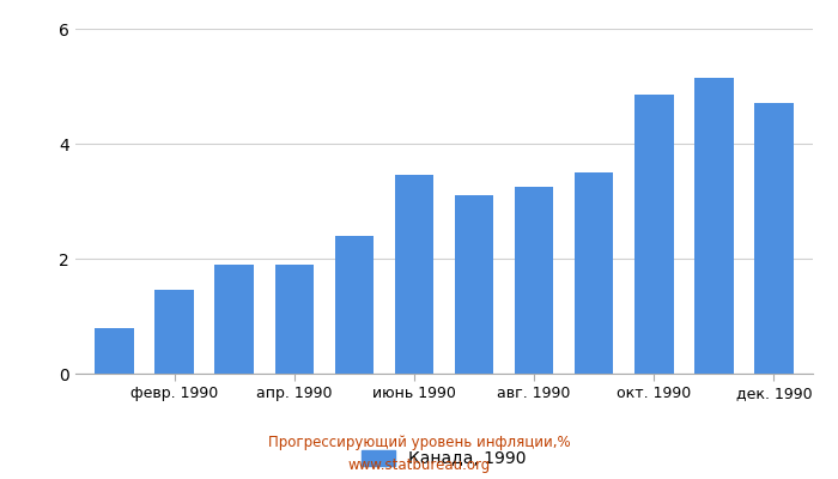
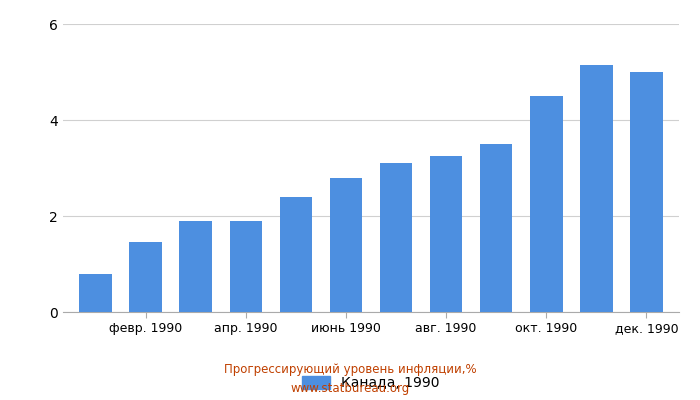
июнь 1990: 3.45 -> 2.80
окт. 1990: 4.85 -> 4.50
дек. 1990: 4.70 -> 5.00
